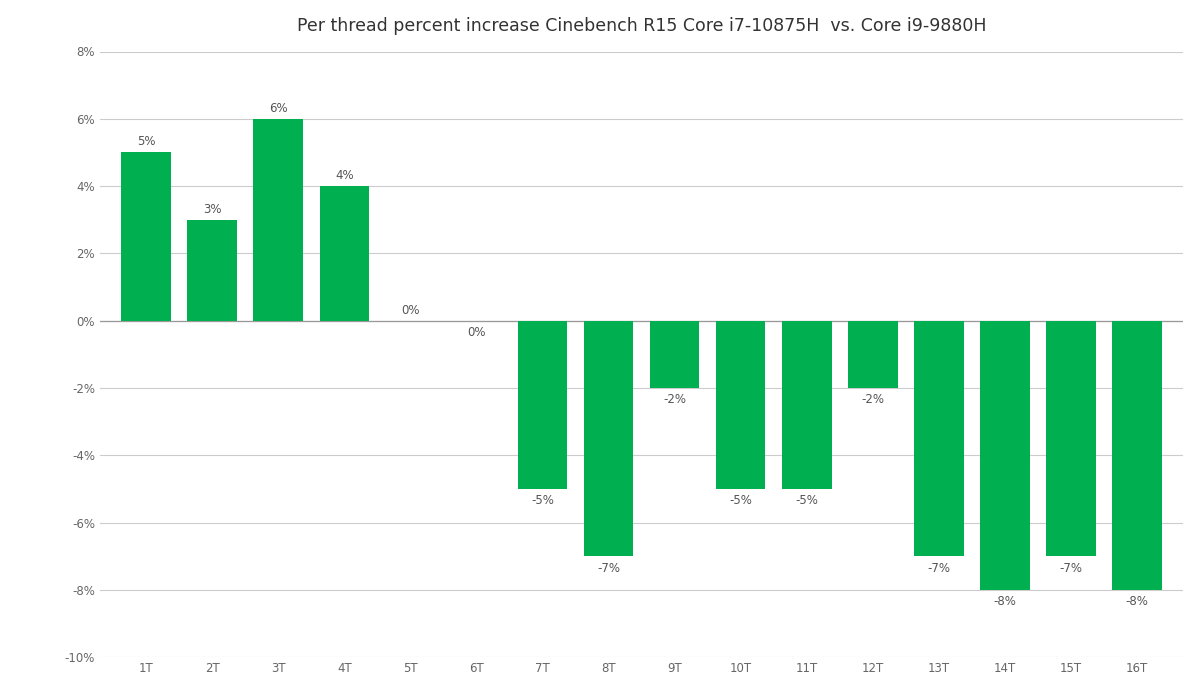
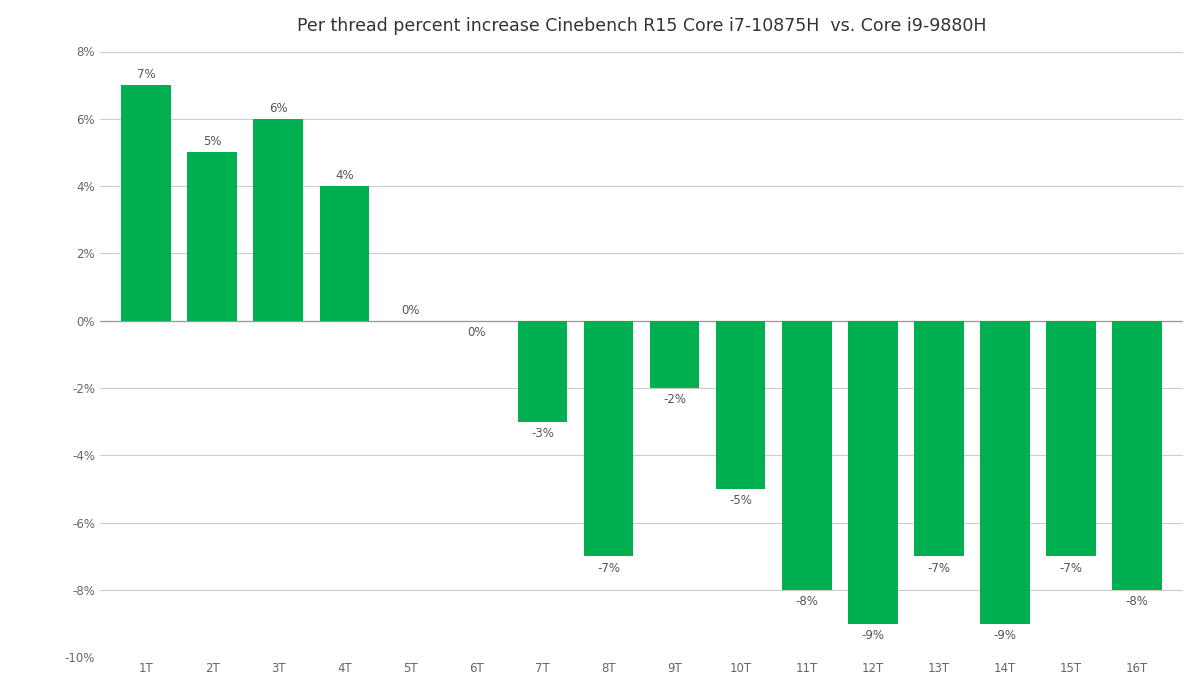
1T: 5% -> 7%
2T: 3% -> 5%
7T: -5% -> -3%
11T: -5% -> -8%
12T: -2% -> -9%
14T: -8% -> -9%
